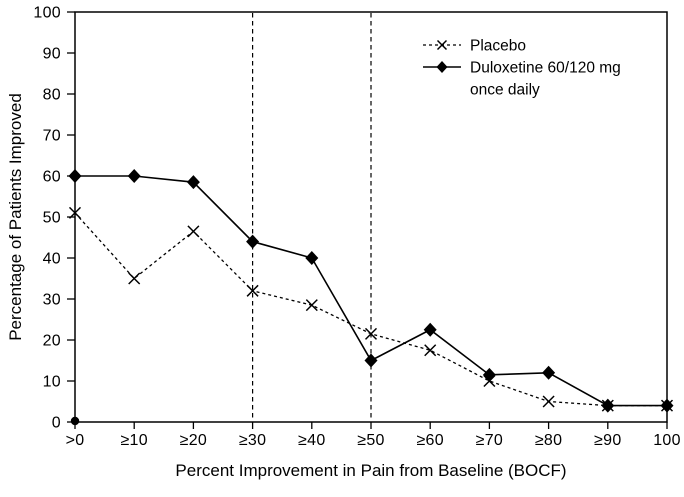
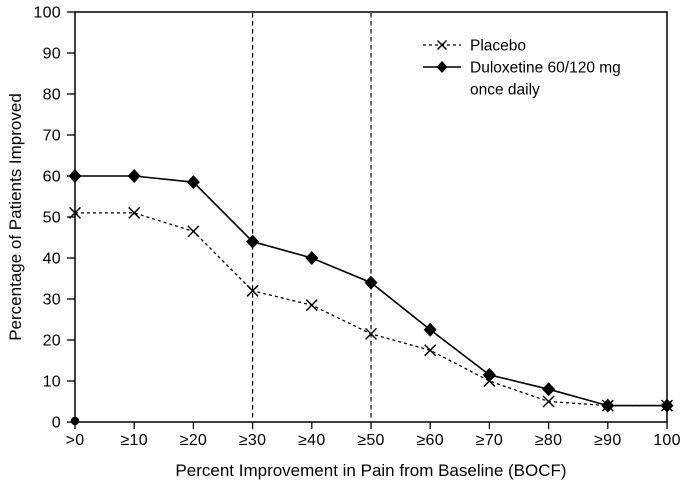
Placebo/≥10: 35 -> 51
Duloxetine 60/120 mg once daily/≥50: 15 -> 34
Duloxetine 60/120 mg once daily/≥80: 12 -> 8
